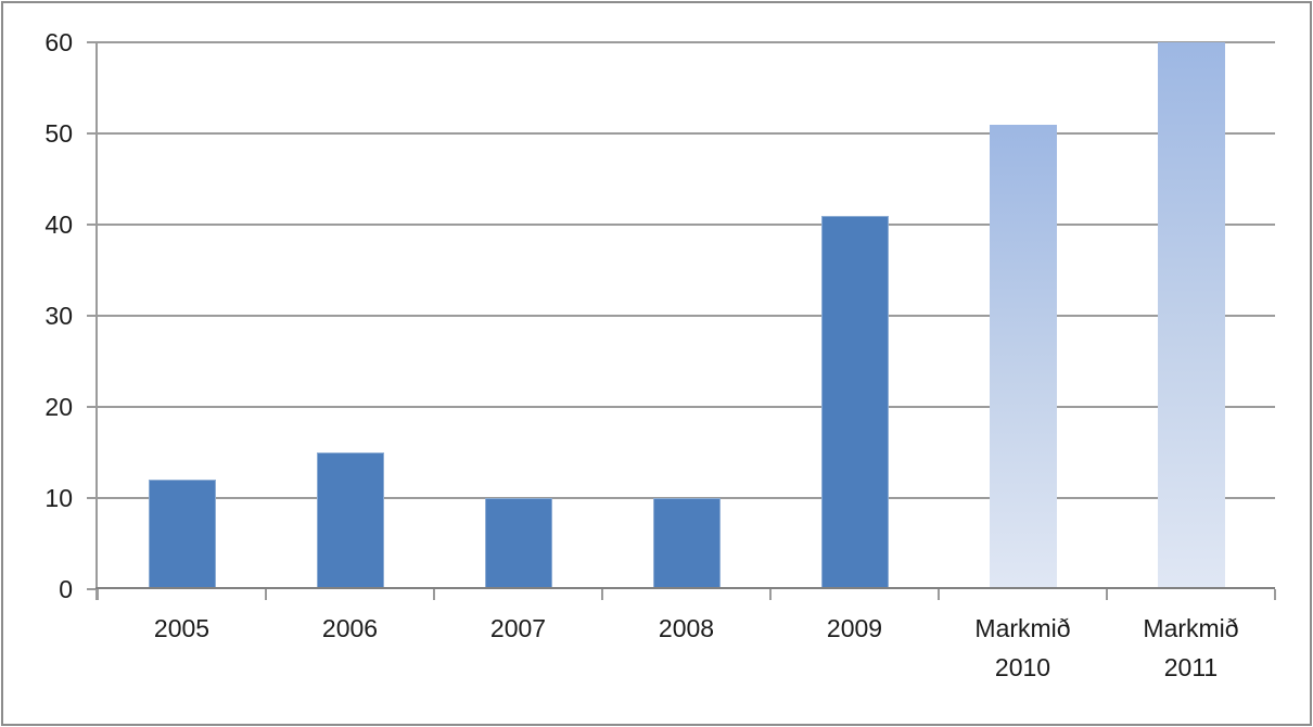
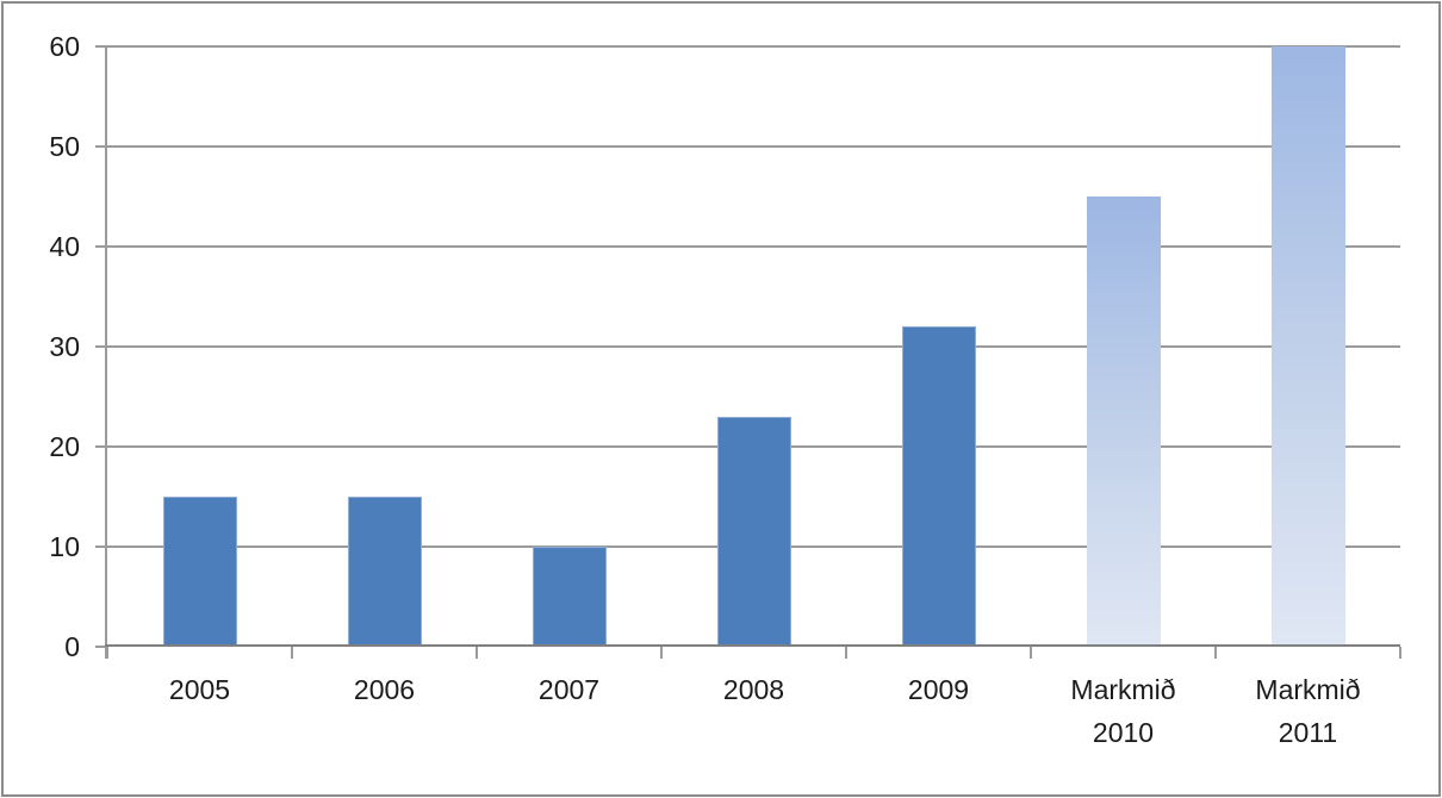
2005: 12 -> 15
2008: 10 -> 23
2009: 41 -> 32
Markmið 2010: 51 -> 45
